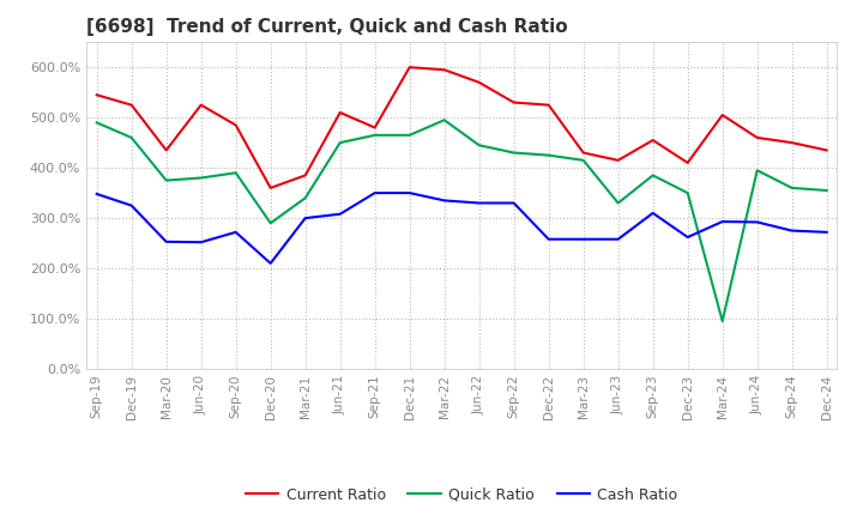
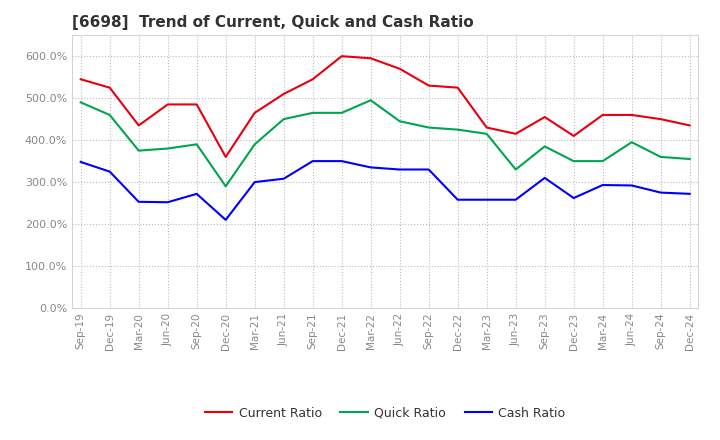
Current Ratio/Jun-20: 525% -> 485%
Current Ratio/Mar-21: 385% -> 465%
Quick Ratio/Mar-21: 340% -> 390%
Current Ratio/Sep-21: 480% -> 545%
Current Ratio/Mar-24: 505% -> 460%
Quick Ratio/Mar-24: 95% -> 350%
